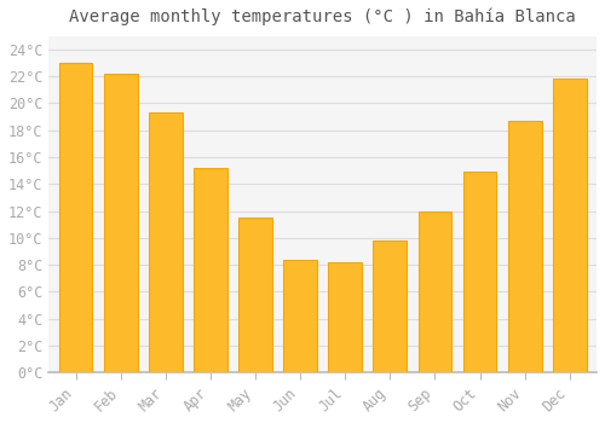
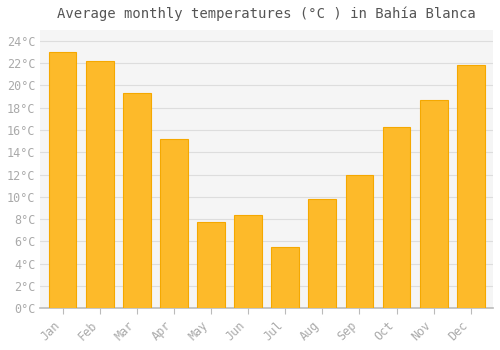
May: 11.5°C -> 7.7°C
Jul: 8.2°C -> 5.5°C
Oct: 14.9°C -> 16.3°C
